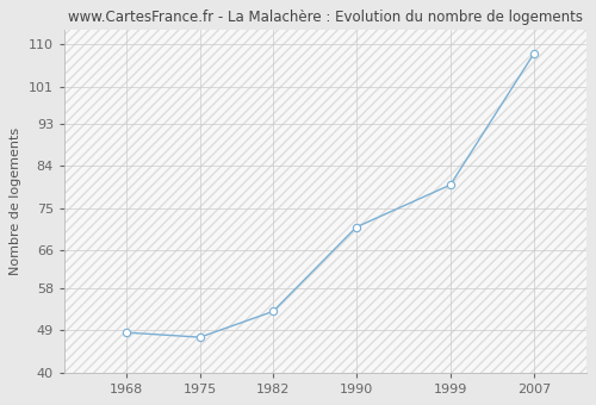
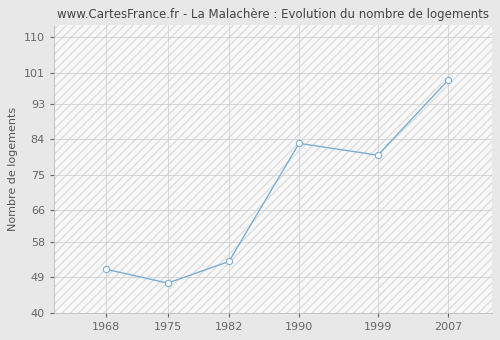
1968: 48.5 -> 51.0
1990: 71.0 -> 83.0
2007: 108.0 -> 99.0
